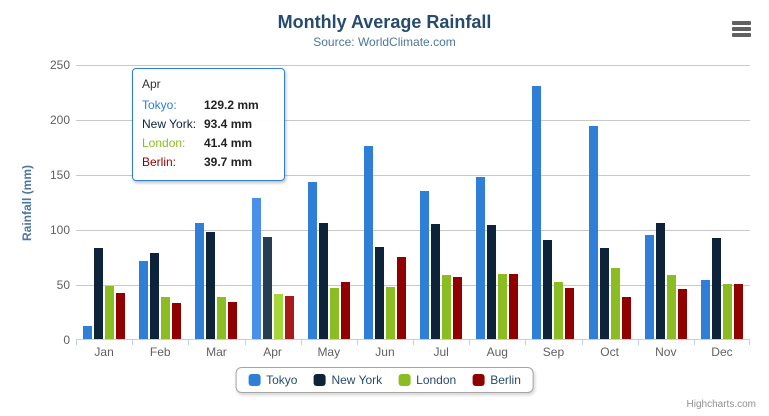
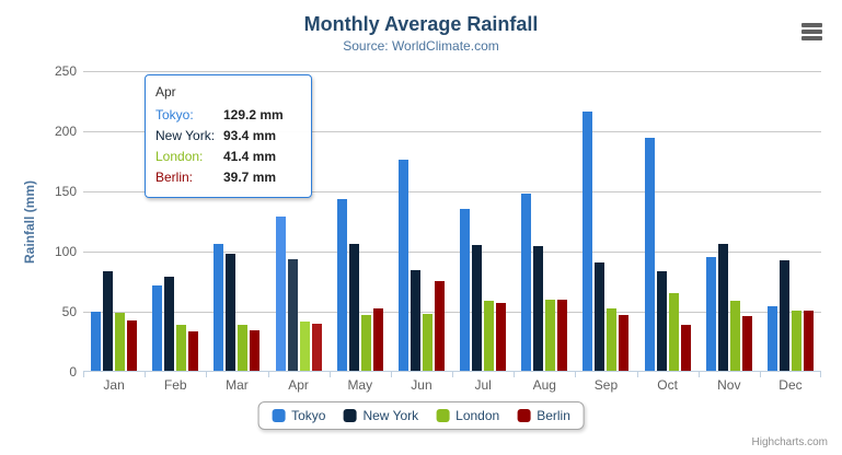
Tokyo/Jan: 13 -> 50
Tokyo/Sep: 231 -> 216
